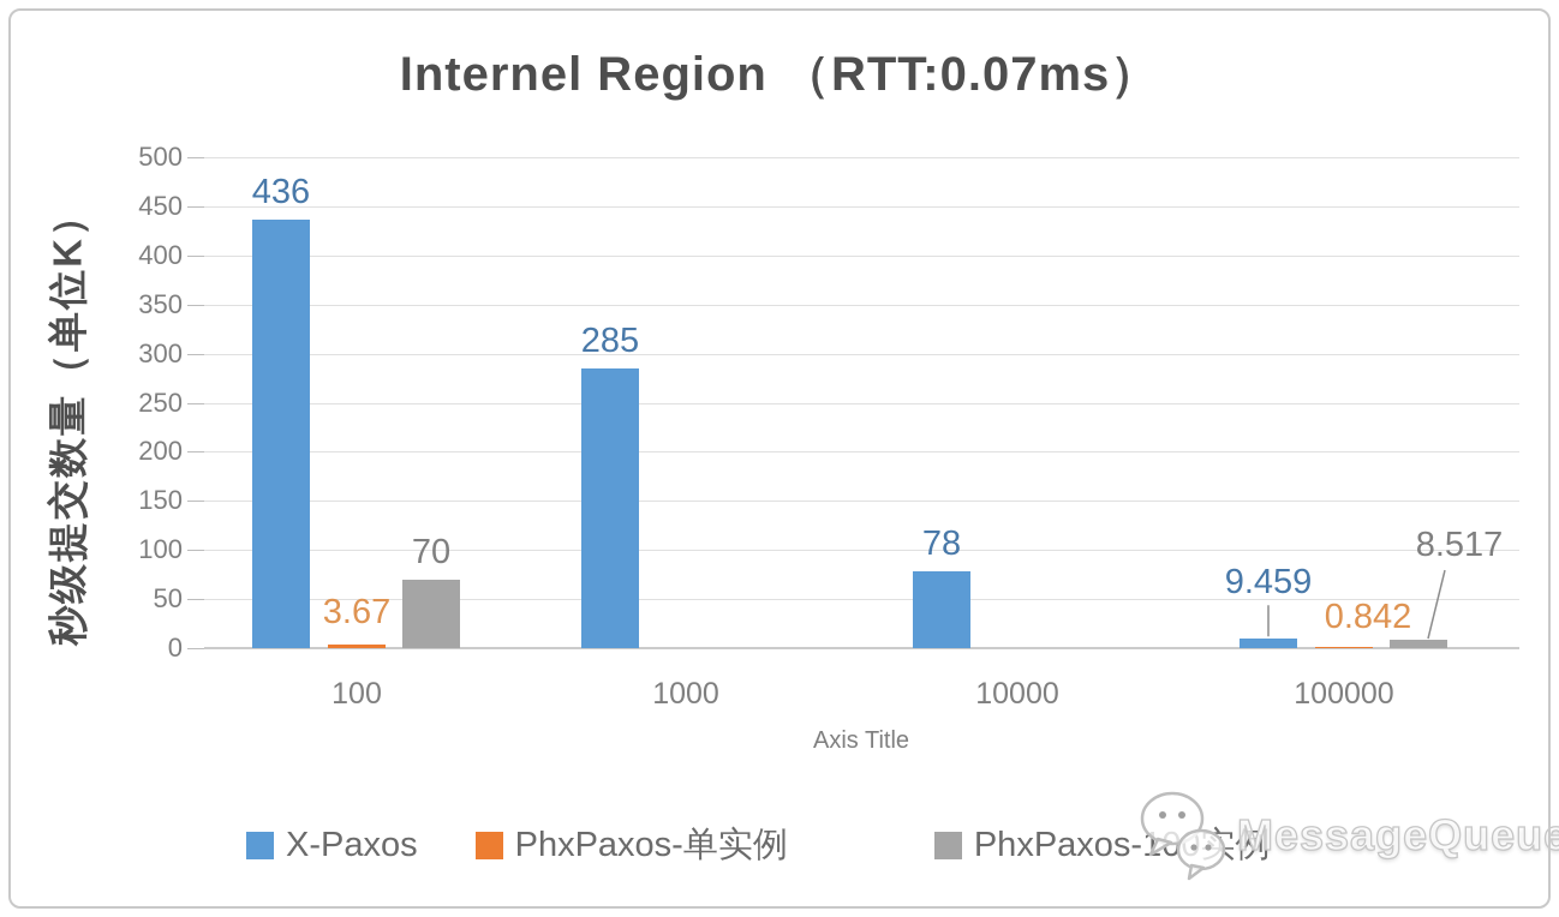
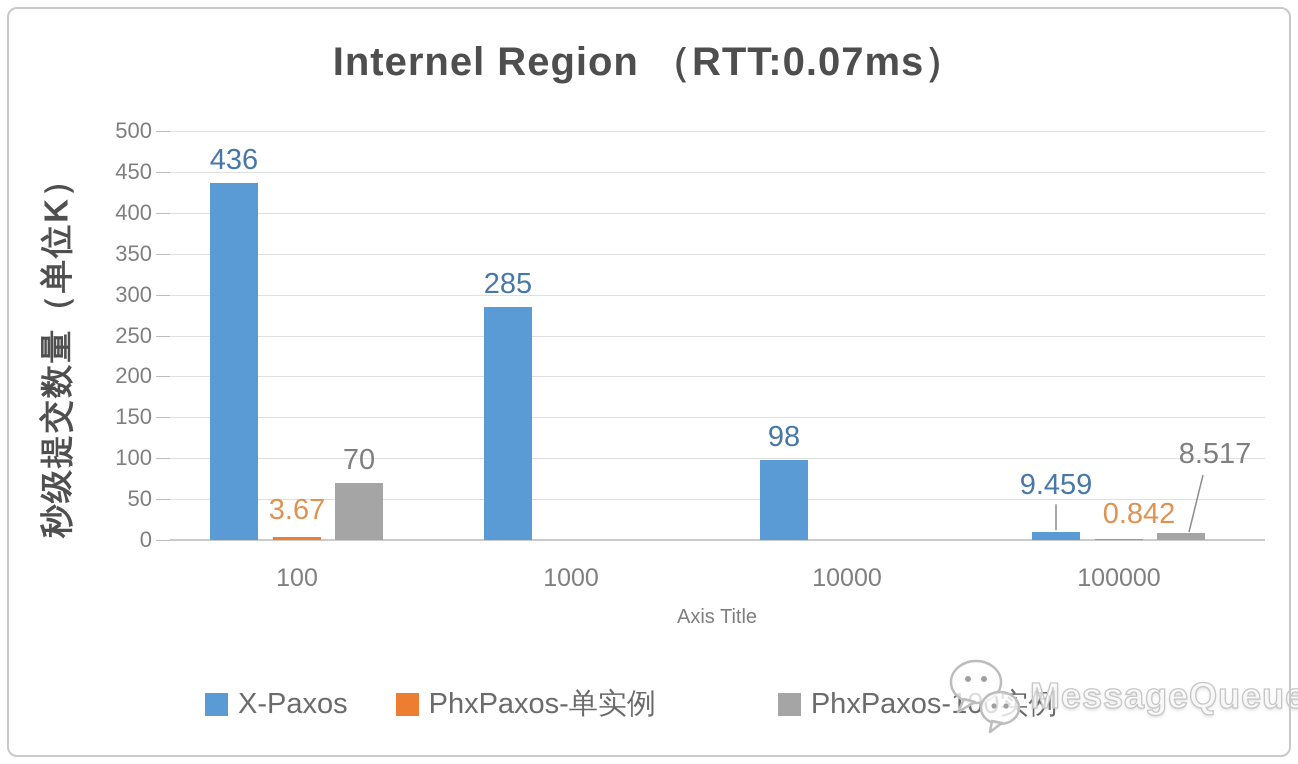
X-Paxos/10000: 78 -> 98
